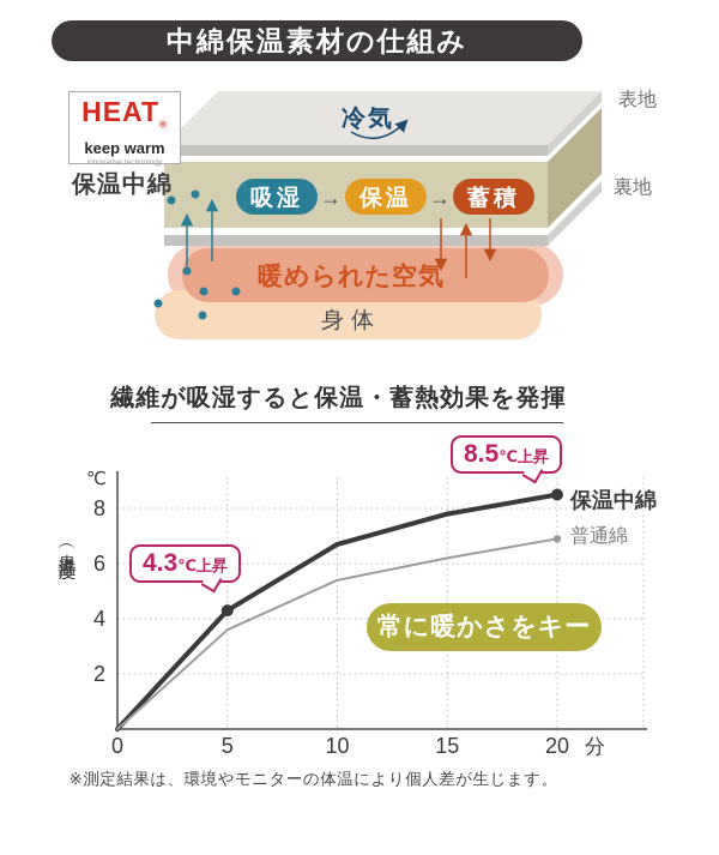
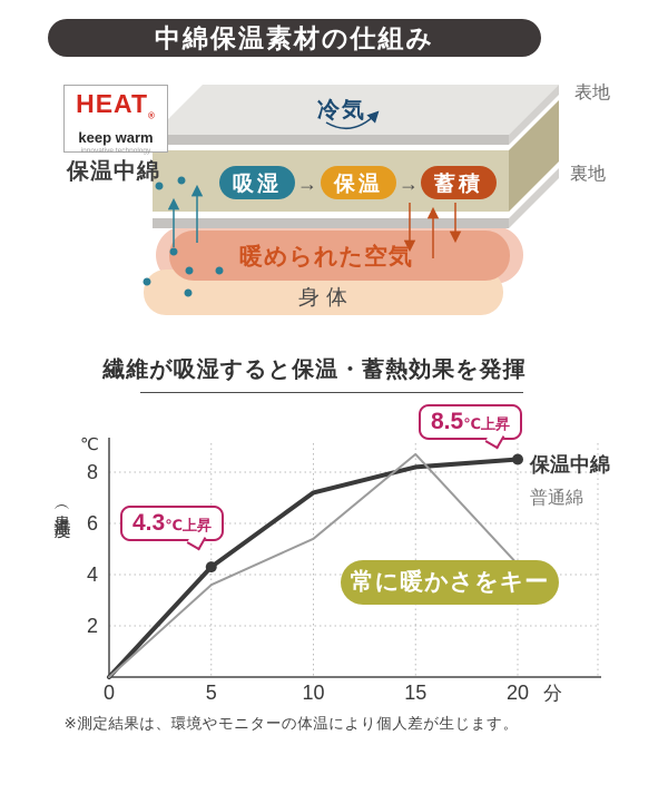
保温中綿/10: 6.7 -> 7.2
保温中綿/15: 7.8 -> 8.2
普通綿/15: 6.2 -> 8.7
普通綿/20: 6.9 -> 4.4
